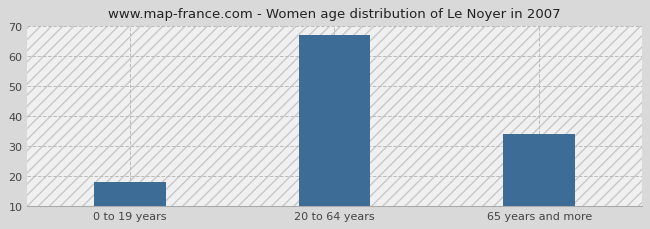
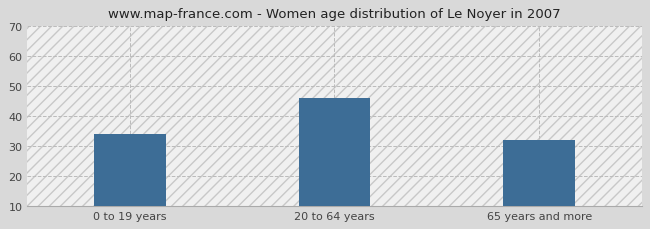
0 to 19 years: 18 -> 34
20 to 64 years: 67 -> 46
65 years and more: 34 -> 32
